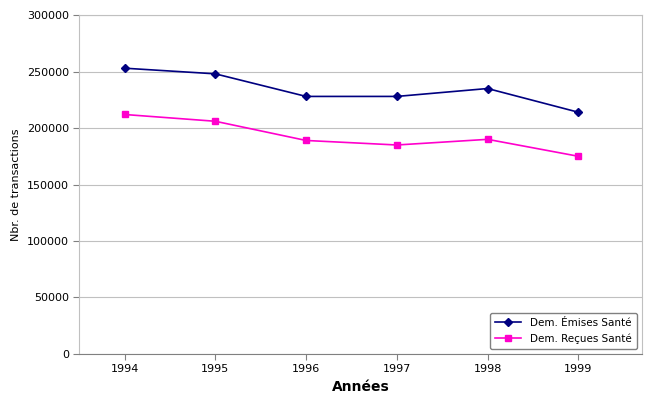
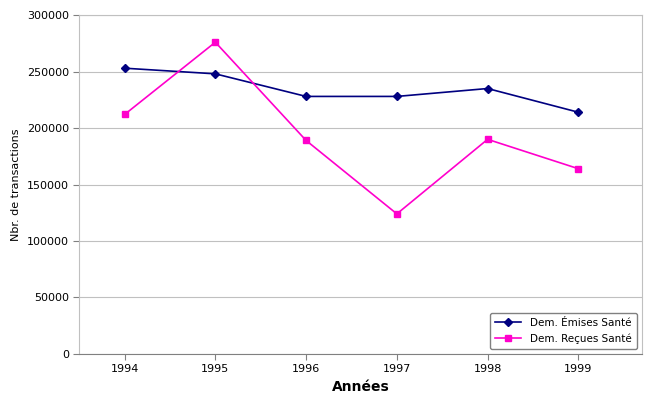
Dem. Reçues Santé/1995: 206000 -> 276000
Dem. Reçues Santé/1997: 185000 -> 124000
Dem. Reçues Santé/1999: 175000 -> 164000
